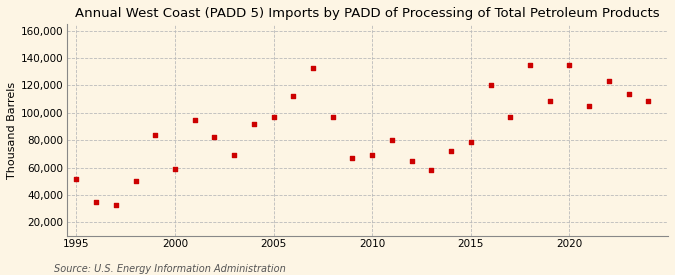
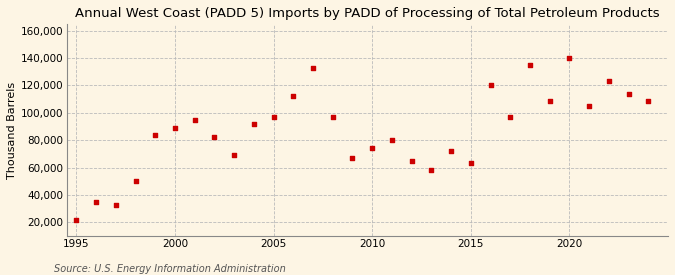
1995: 52,000 -> 22,000
2000: 59,000 -> 89,000
2010: 69,000 -> 74,000
2015: 79,000 -> 63,000
2020: 135,000 -> 140,000
